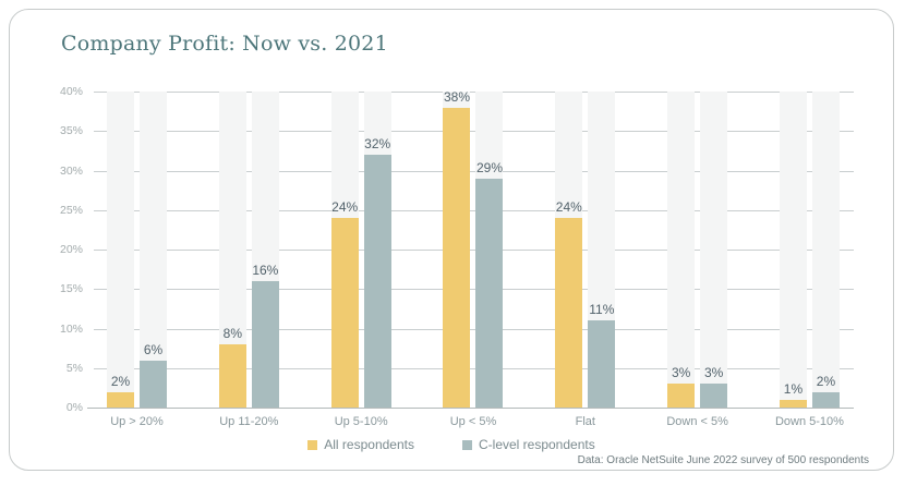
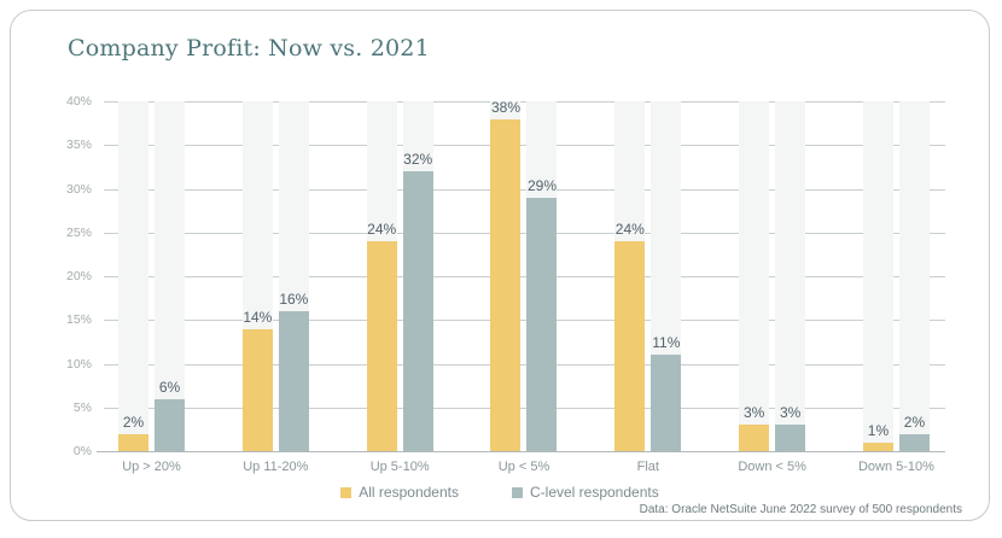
All respondents/Up 11-20%: 8% -> 14%
